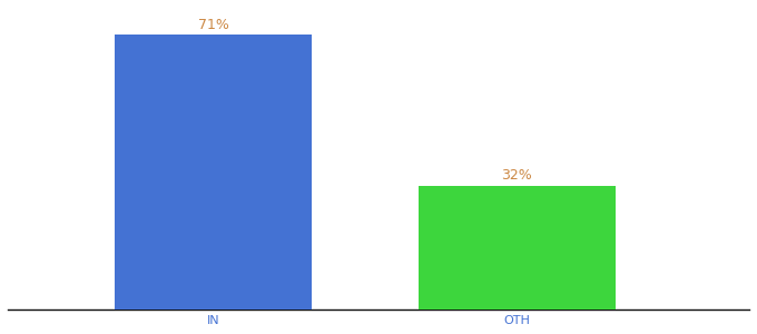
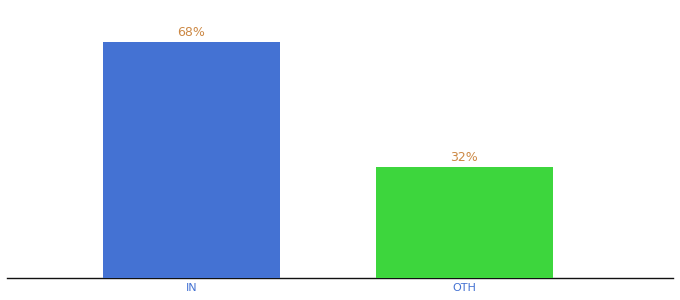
IN: 71% -> 68%
